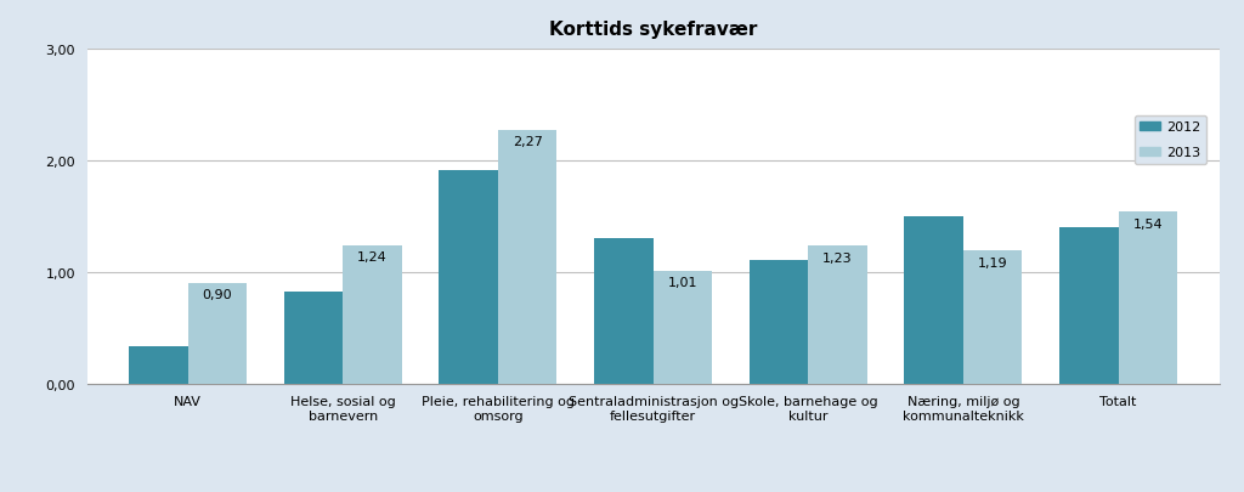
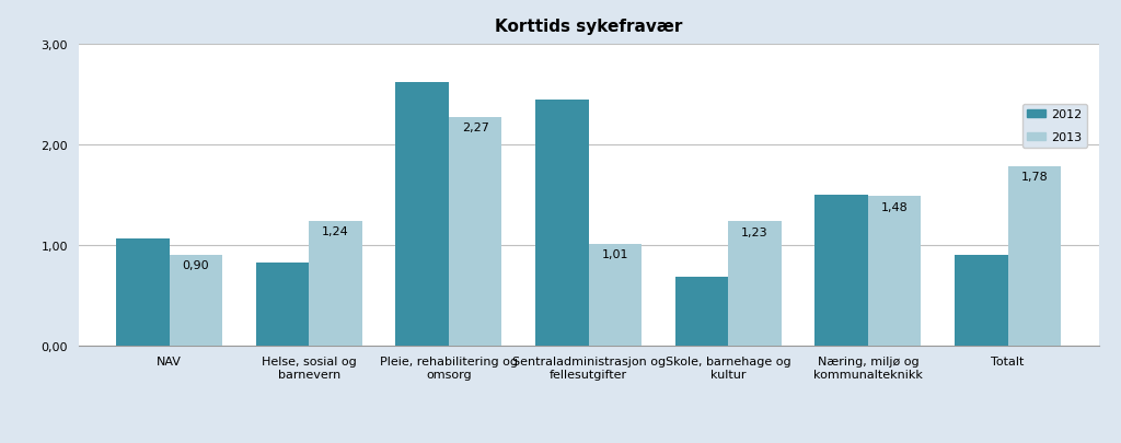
2012/NAV: 0,33 -> 1,06
2012/Pleie, rehabilitering og omsorg: 1,91 -> 2,62
2012/Sentraladministrasjon og fellesutgifter: 1,30 -> 2,44
2012/Skole, barnehage og kultur: 1,10 -> 0,68
2013/Næring, miljø og kommunalteknikk: 1,19 -> 1,48
2012/Totalt: 1,40 -> 0,90
2013/Totalt: 1,54 -> 1,78
